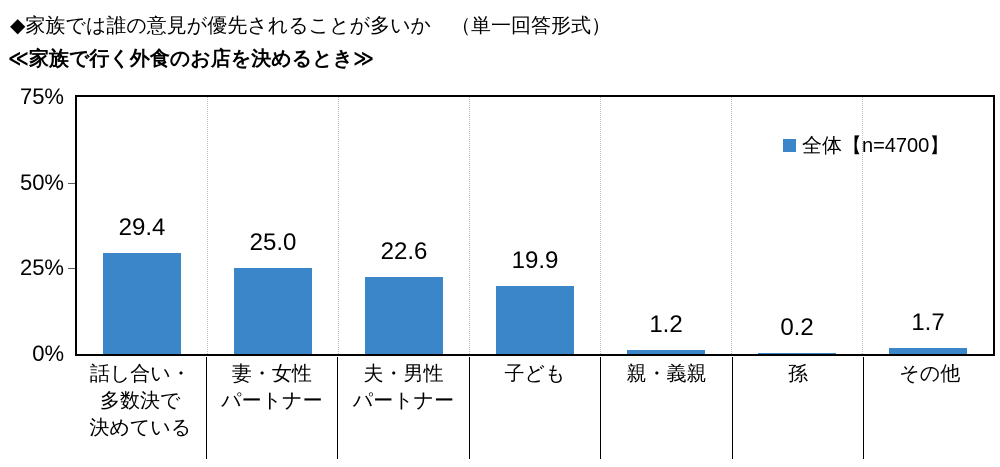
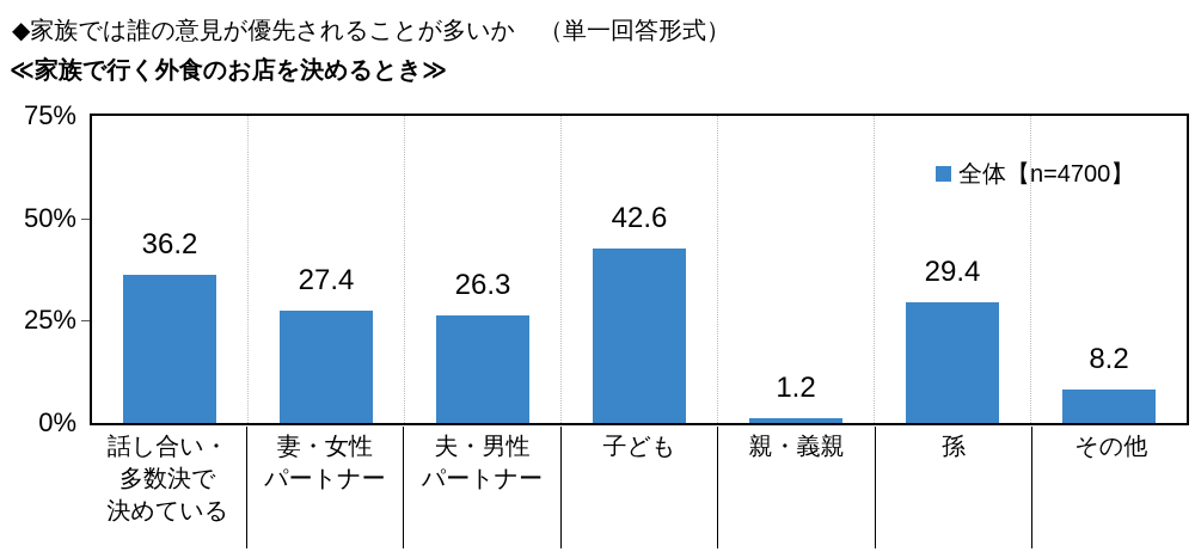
話し合い・多数決で決めている: 29.4 -> 36.2
妻・女性パートナー: 25.0 -> 27.4
夫・男性パートナー: 22.6 -> 26.3
子ども: 19.9 -> 42.6
孫: 0.2 -> 29.4
その他: 1.7 -> 8.2
